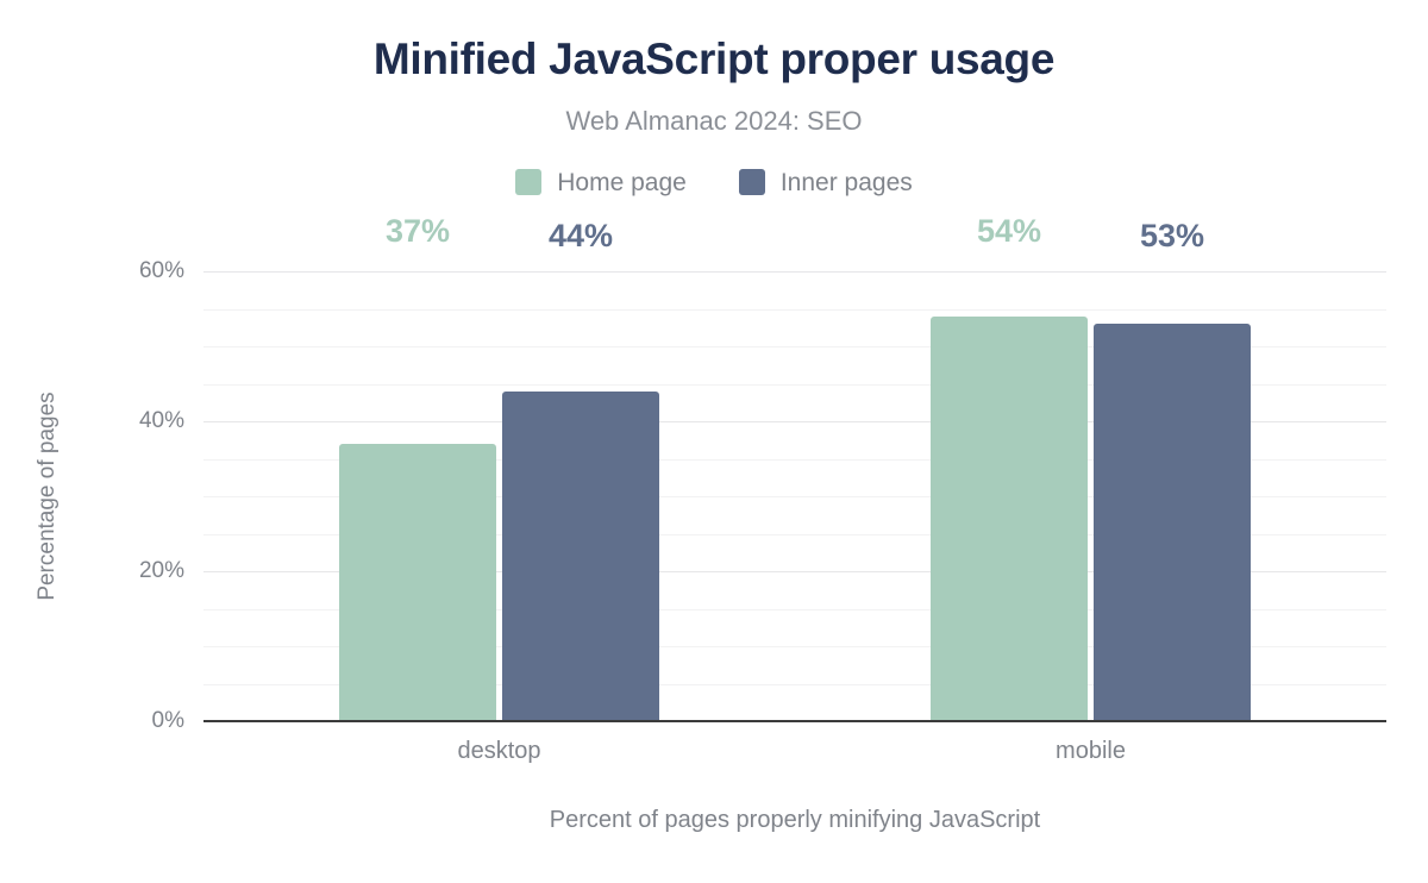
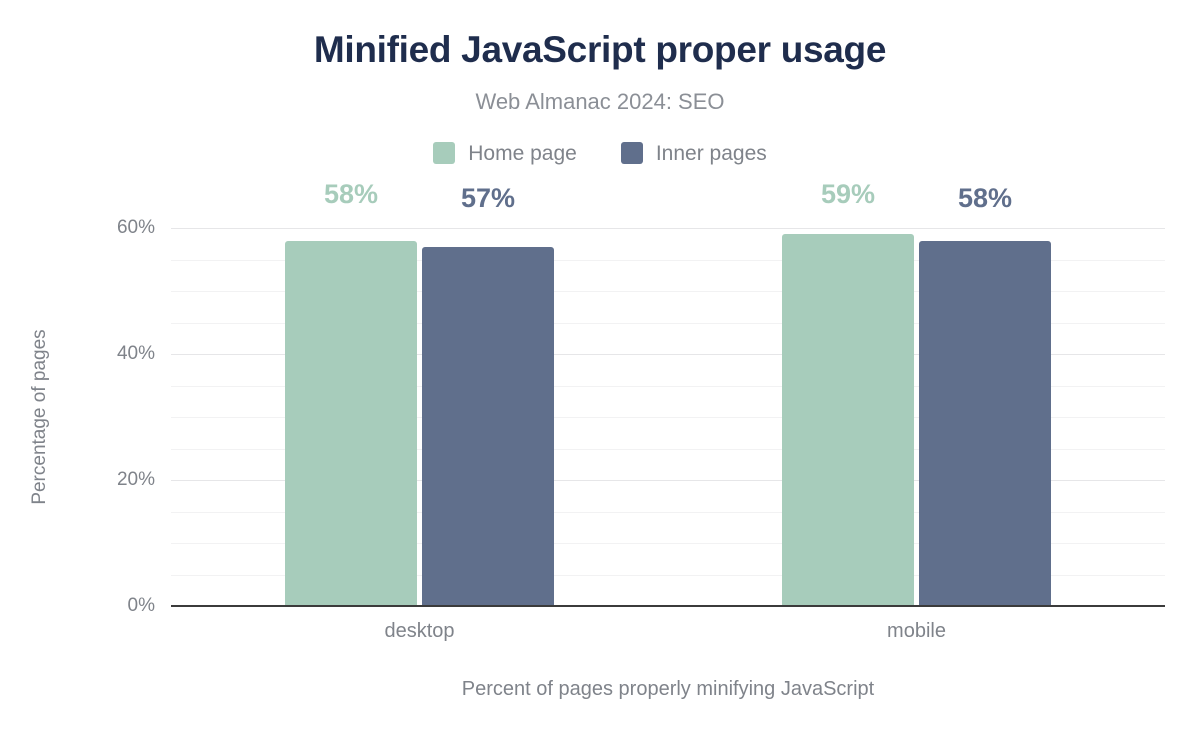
Home page/desktop: 37% -> 58%
Inner pages/desktop: 44% -> 57%
Home page/mobile: 54% -> 59%
Inner pages/mobile: 53% -> 58%
